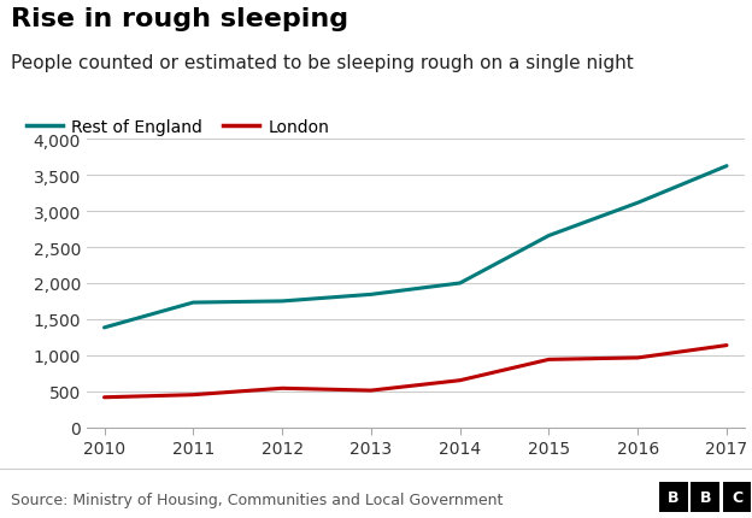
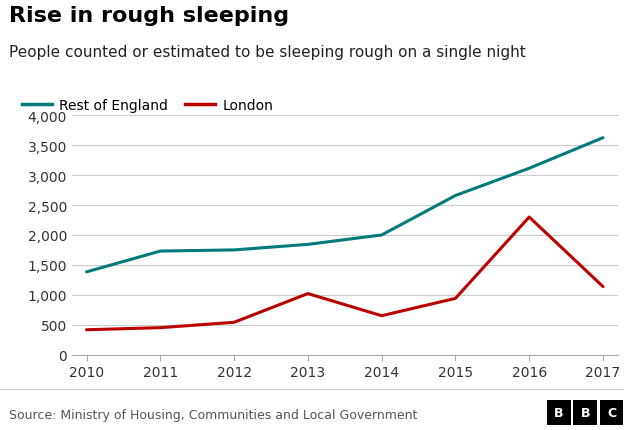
London/2013: 510 -> 1,020
London/2016: 960 -> 2,300
